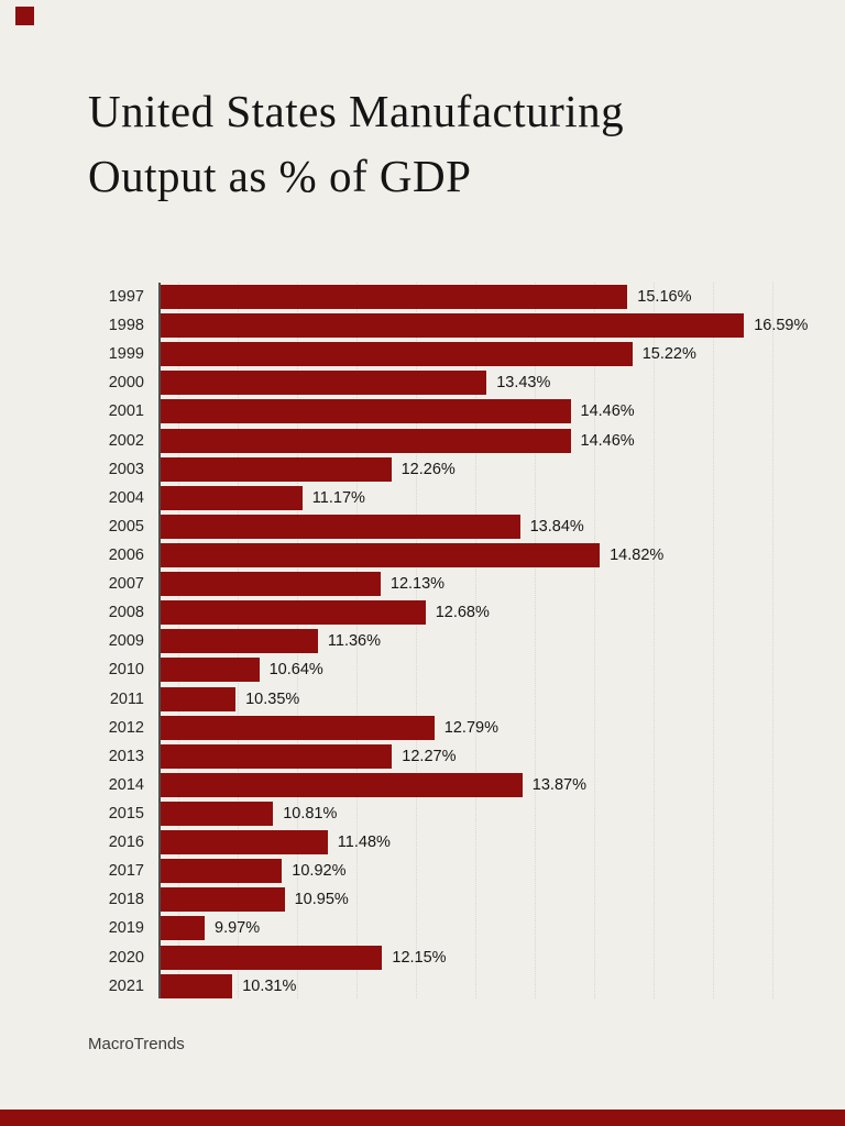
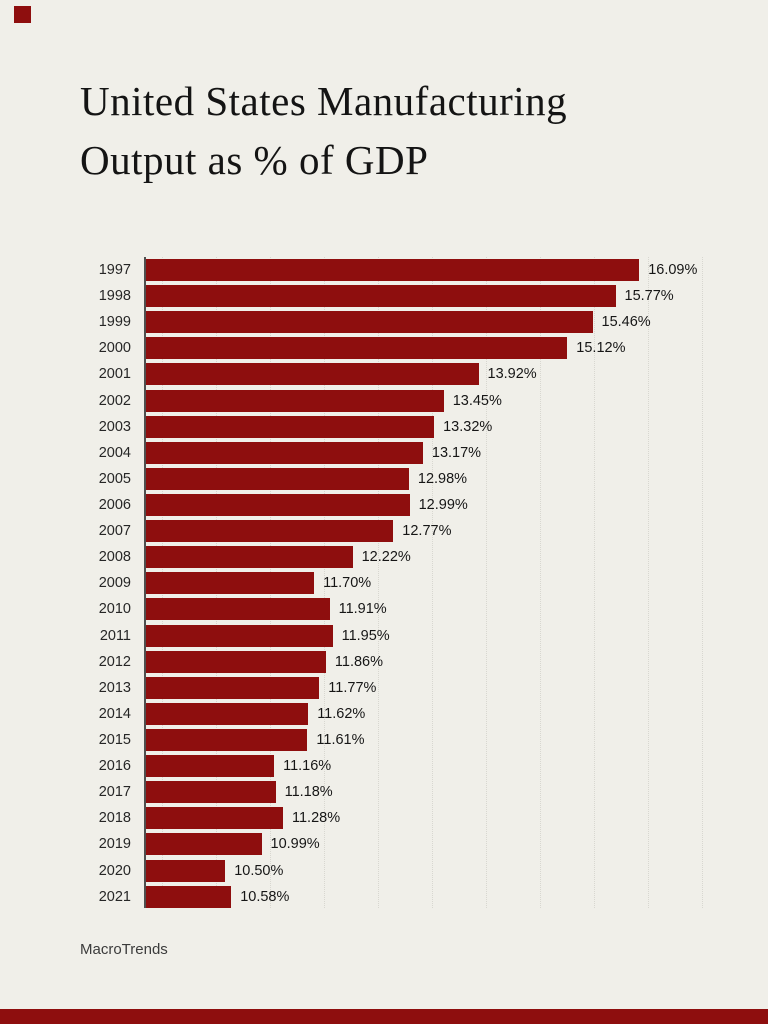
1997: 15.16% -> 16.09%
1998: 16.59% -> 15.77%
1999: 15.22% -> 15.46%
2000: 13.43% -> 15.12%
2001: 14.46% -> 13.92%
2002: 14.46% -> 13.45%
2003: 12.26% -> 13.32%
2004: 11.17% -> 13.17%
2005: 13.84% -> 12.98%
2006: 14.82% -> 12.99%
2007: 12.13% -> 12.77%
2008: 12.68% -> 12.22%
2009: 11.36% -> 11.70%
2010: 10.64% -> 11.91%
2011: 10.35% -> 11.95%
2012: 12.79% -> 11.86%
2013: 12.27% -> 11.77%
2014: 13.87% -> 11.62%
2015: 10.81% -> 11.61%
2016: 11.48% -> 11.16%
2017: 10.92% -> 11.18%
2018: 10.95% -> 11.28%
2019: 9.97% -> 10.99%
2020: 12.15% -> 10.50%
2021: 10.31% -> 10.58%
